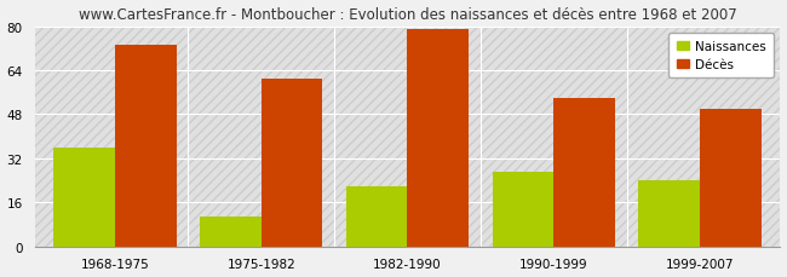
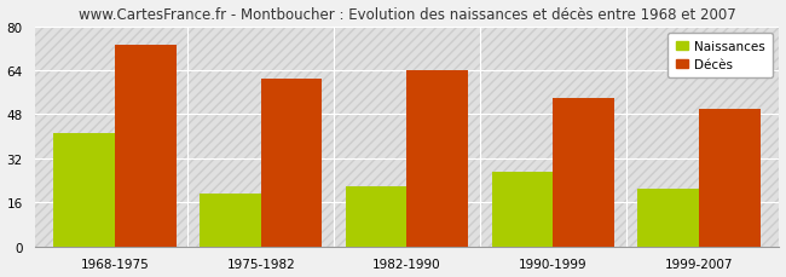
Naissances/1968-1975: 36 -> 41
Naissances/1975-1982: 11 -> 19
Décès/1982-1990: 79 -> 64
Naissances/1999-2007: 24 -> 21
